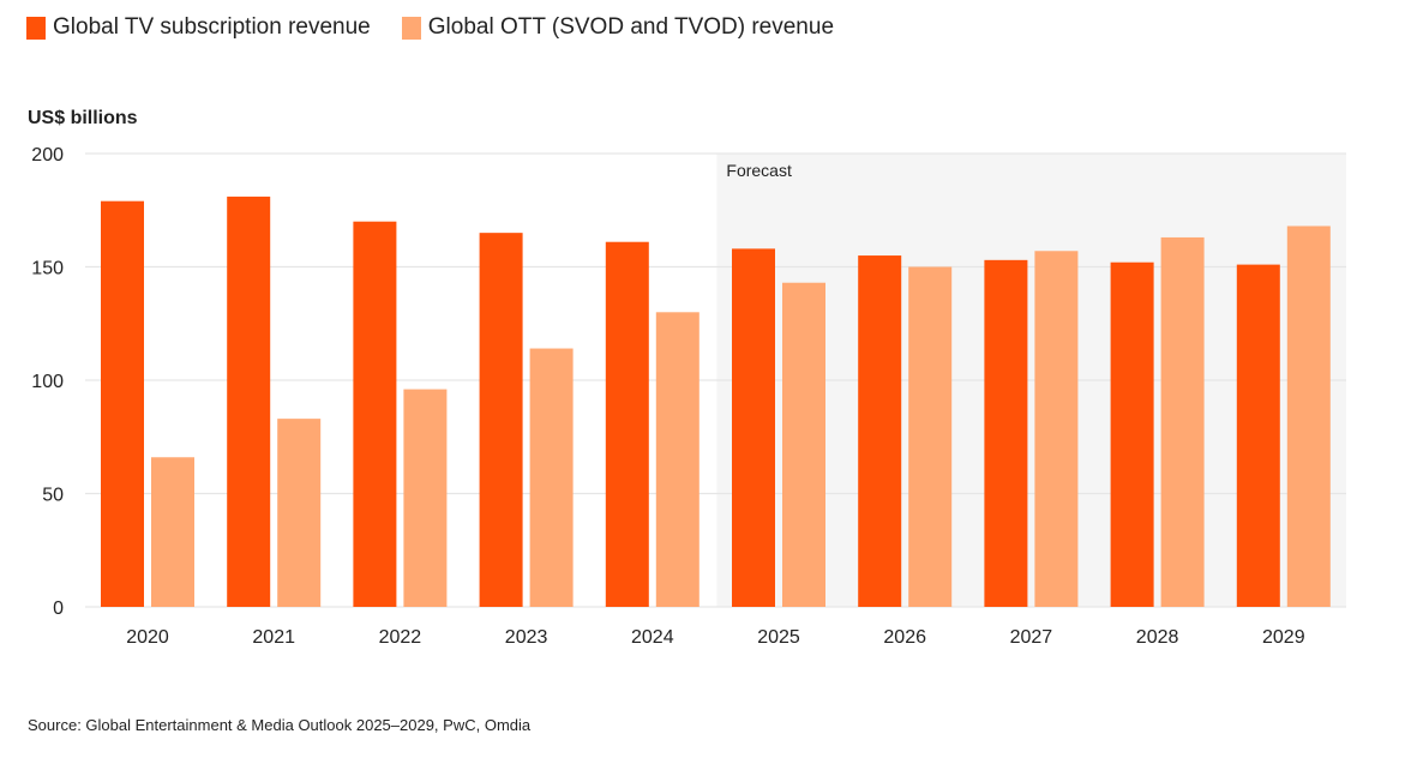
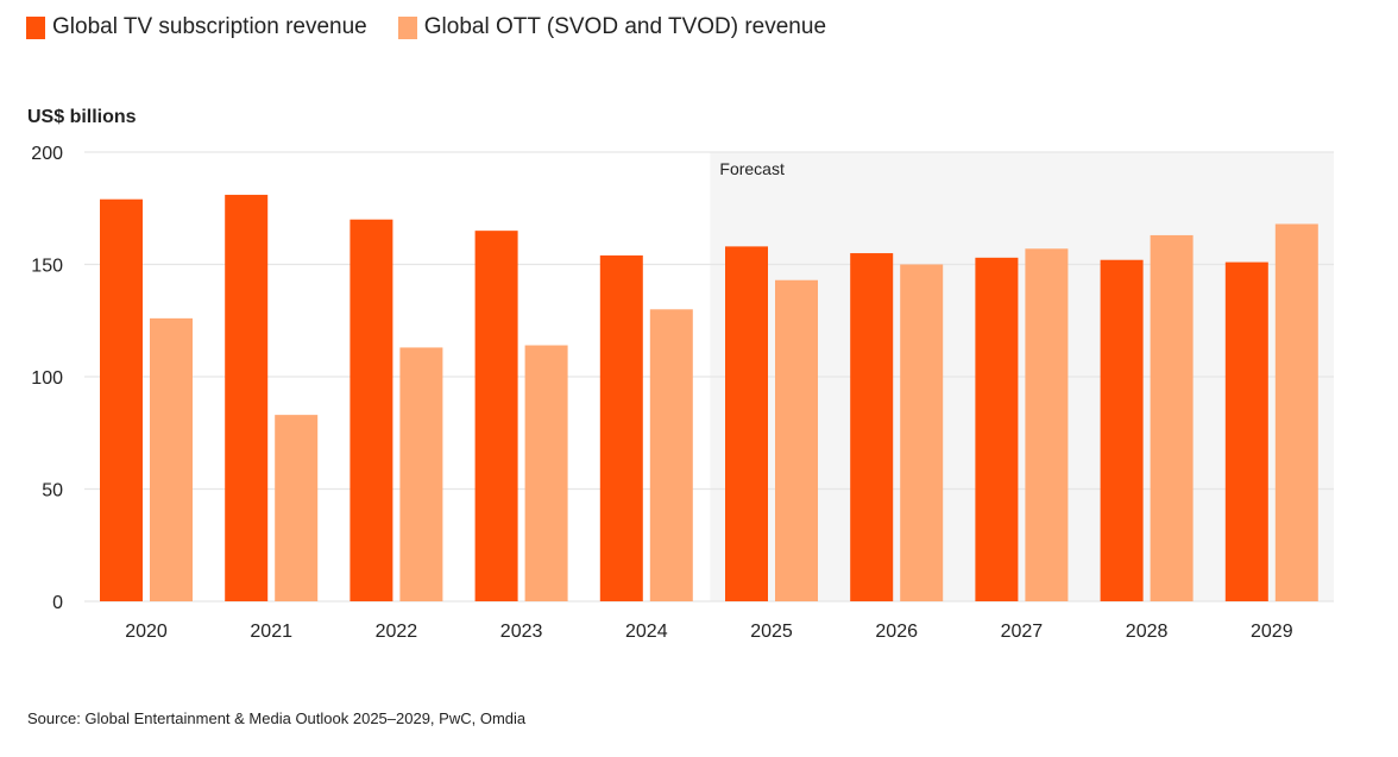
Global OTT (SVOD and TVOD) revenue/2020: 66 -> 126
Global OTT (SVOD and TVOD) revenue/2022: 96 -> 113
Global TV subscription revenue/2024: 161 -> 154
